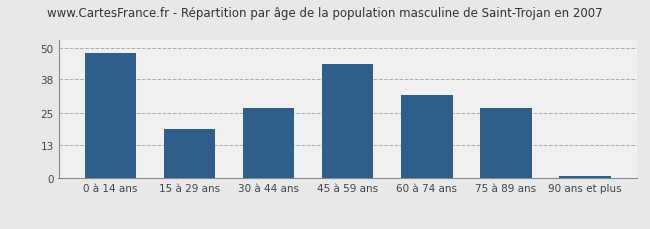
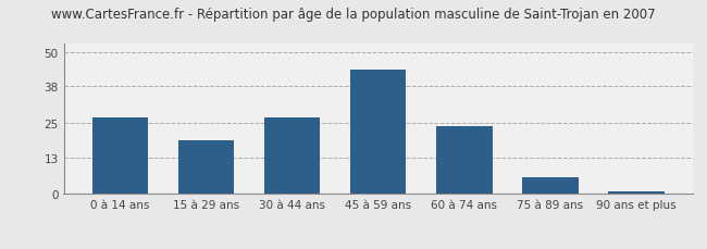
0 à 14 ans: 48 -> 27
60 à 74 ans: 32 -> 24
75 à 89 ans: 27 -> 6
